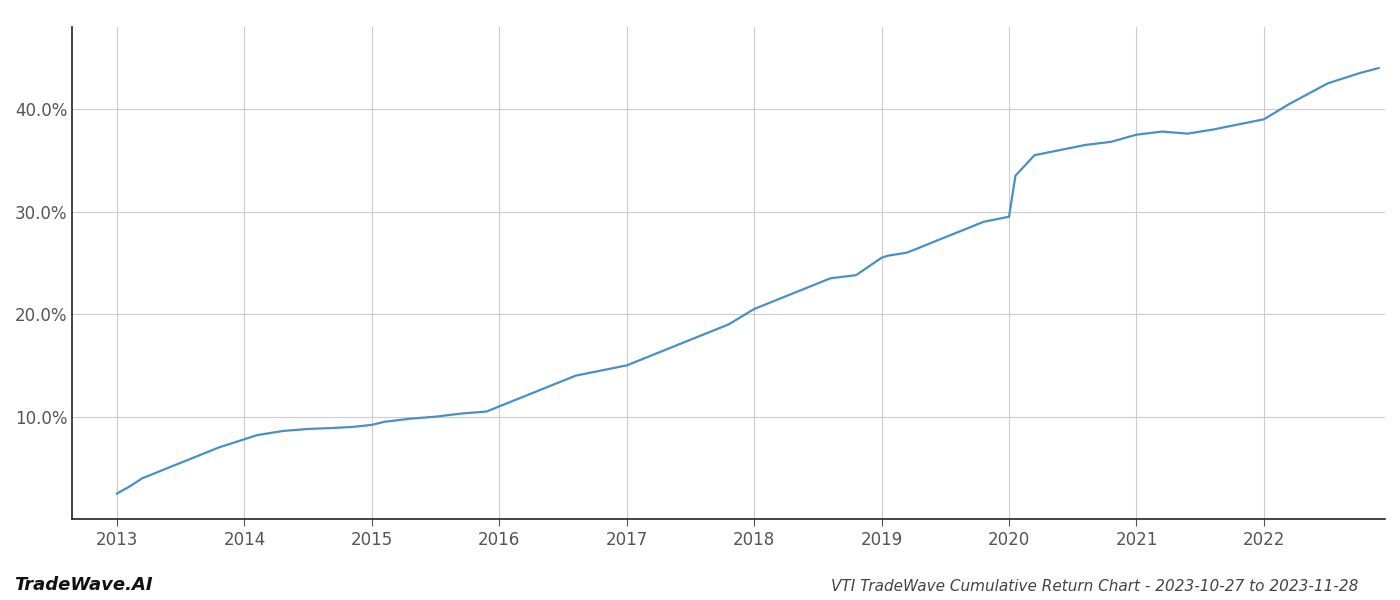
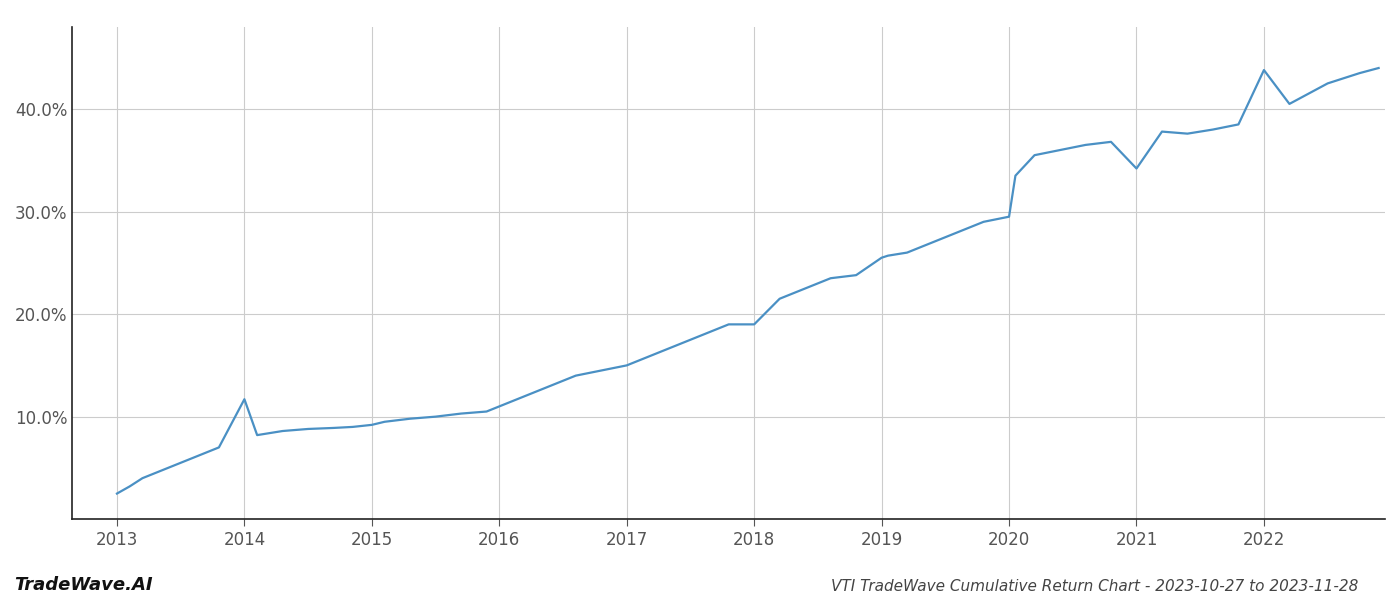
2014: 7.8% -> 11.7%
2018: 20.5% -> 19.0%
2021: 37.5% -> 34.2%
2022: 39.0% -> 43.8%
